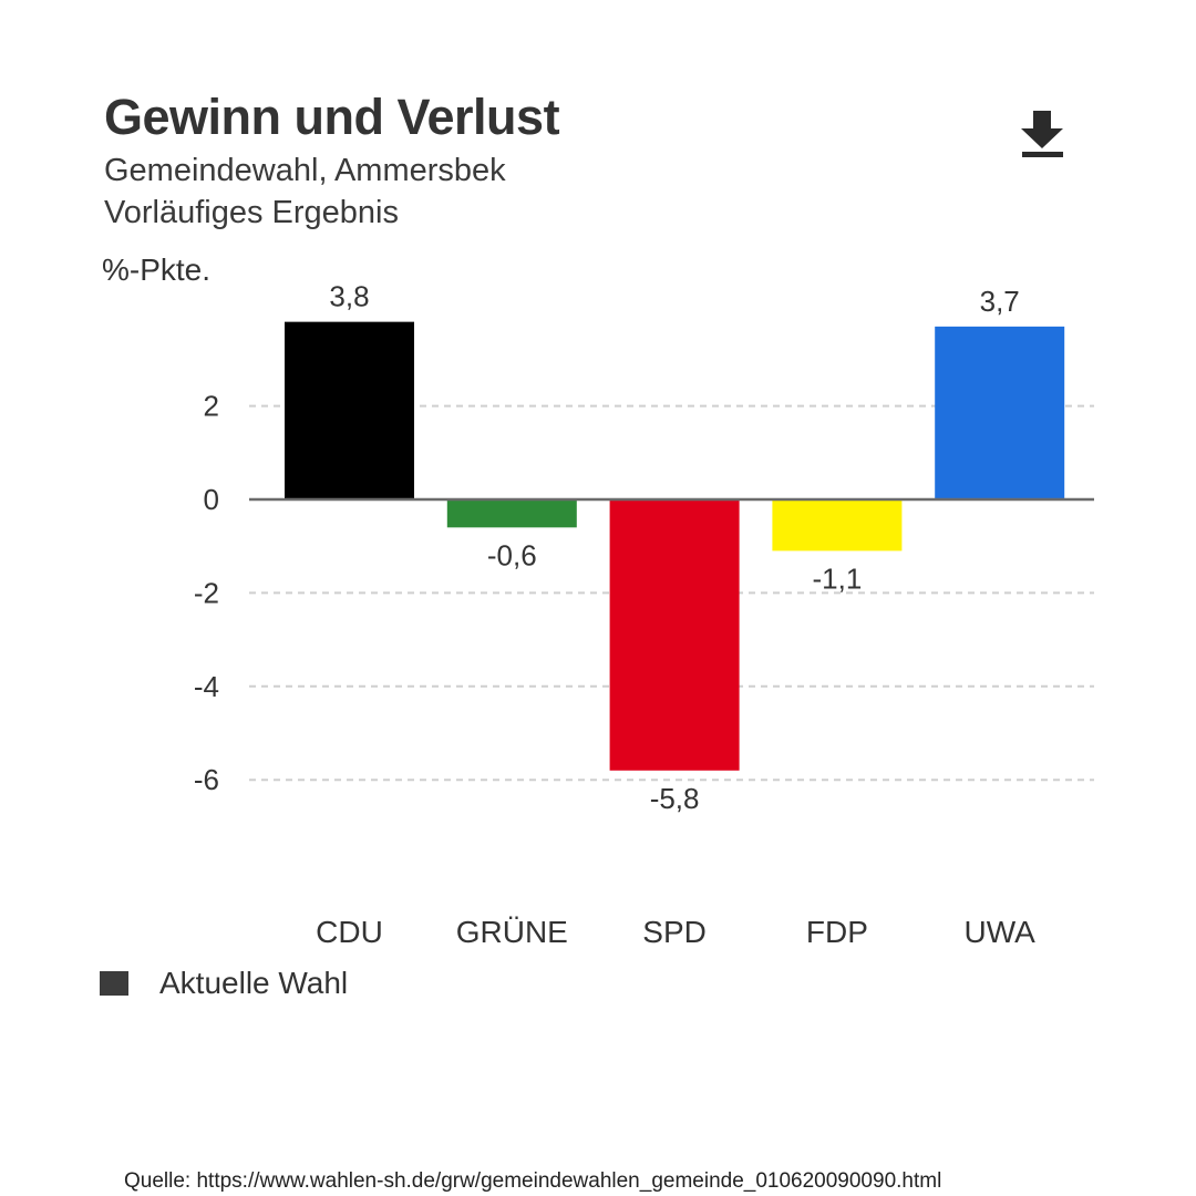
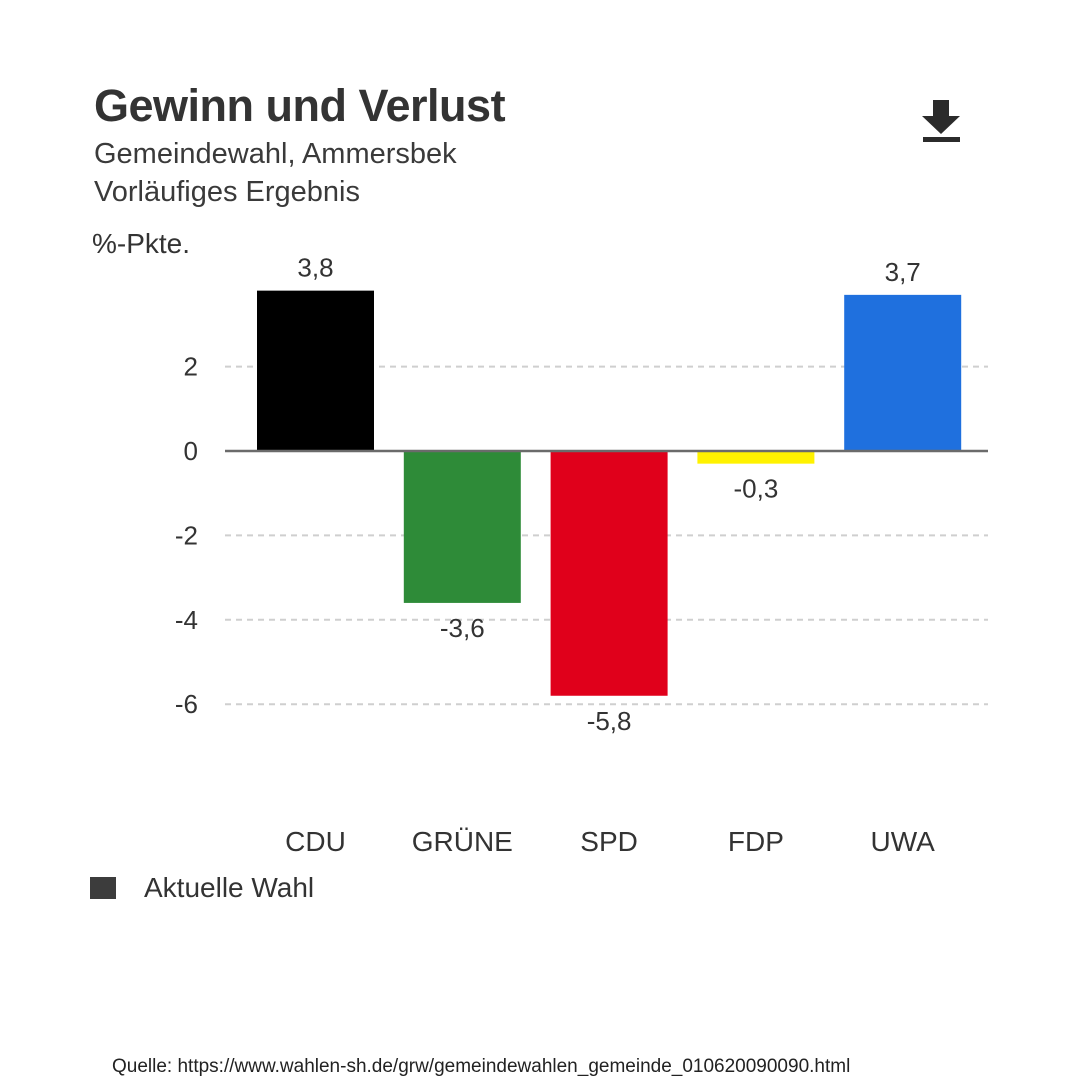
GRÜNE: -0,6 -> -3,6
FDP: -1,1 -> -0,3
